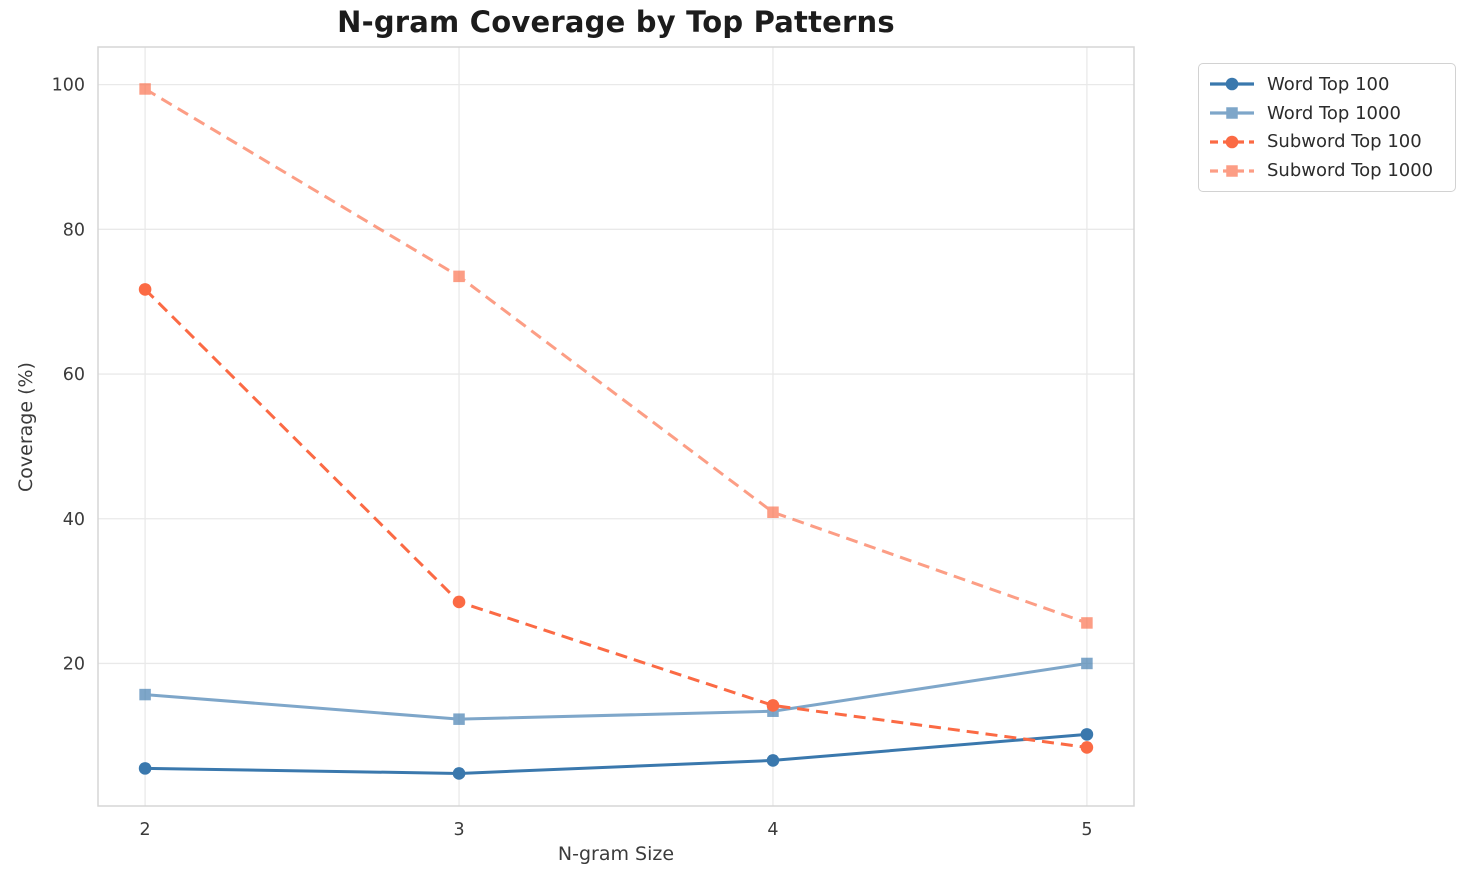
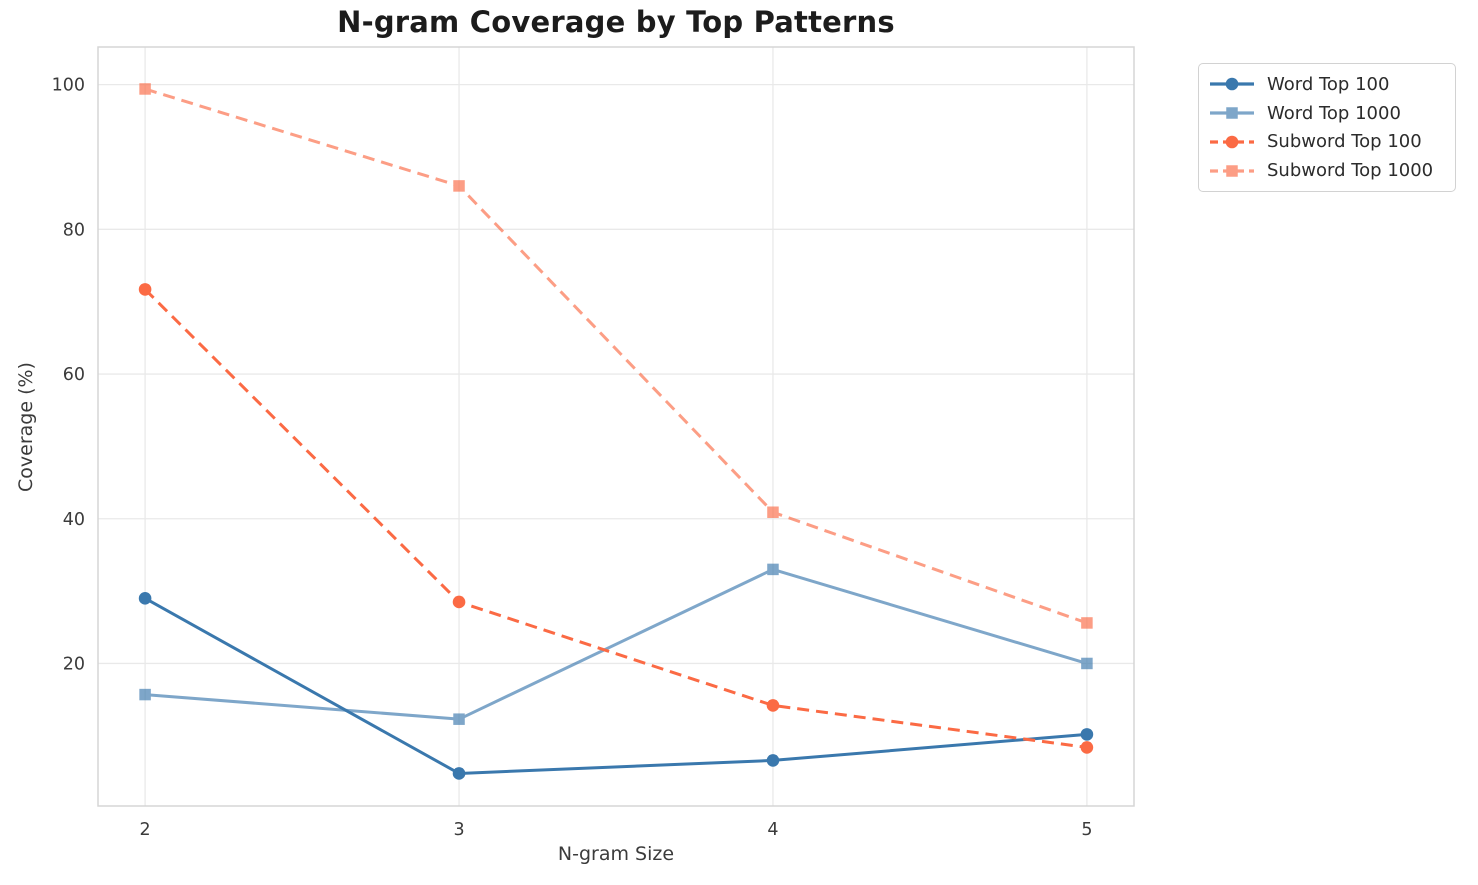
Word Top 100/2: 6 -> 29
Subword Top 1000/3: 74 -> 86
Word Top 1000/4: 13 -> 33
